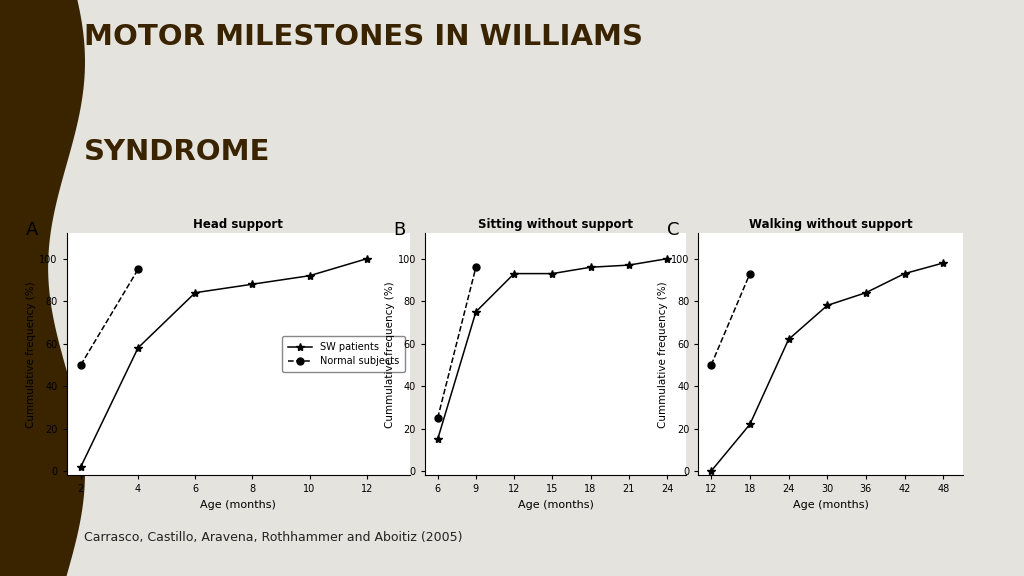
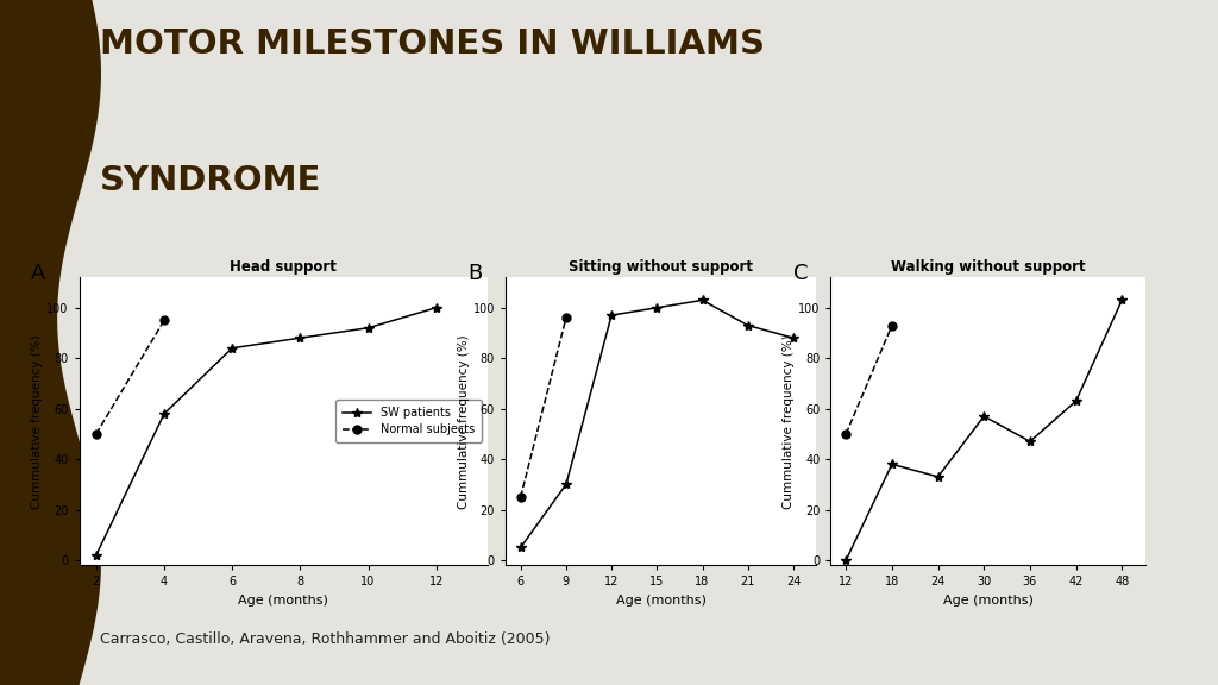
Sitting without support/6: 15 -> 5
Sitting without support/9: 75 -> 30
Sitting without support/12: 93 -> 97
Sitting without support/15: 93 -> 100
Sitting without support/18: 96 -> 103
Sitting without support/21: 97 -> 93
Sitting without support/24: 100 -> 88
Walking without support/18: 22 -> 38
Walking without support/24: 62 -> 33
Walking without support/30: 78 -> 57
Walking without support/36: 84 -> 47
Walking without support/42: 93 -> 63
Walking without support/48: 98 -> 103
